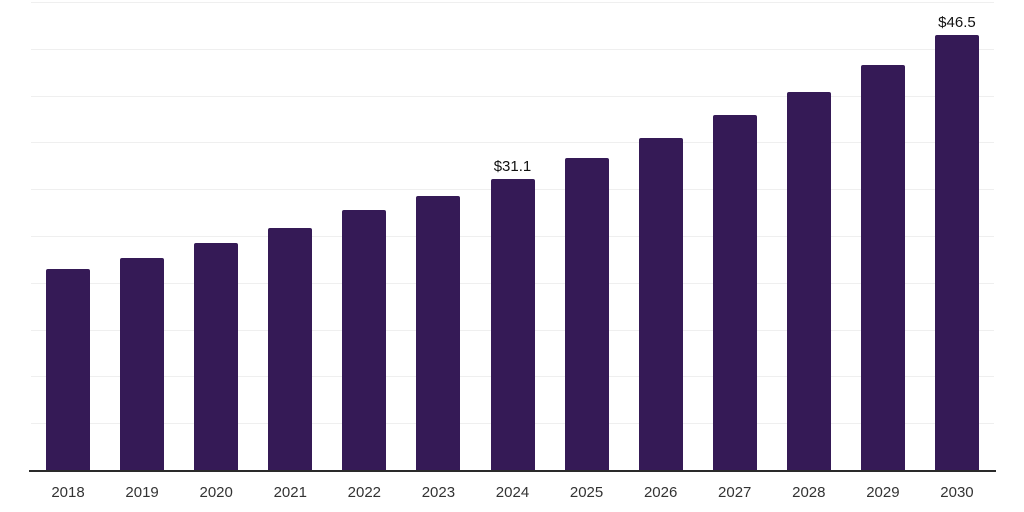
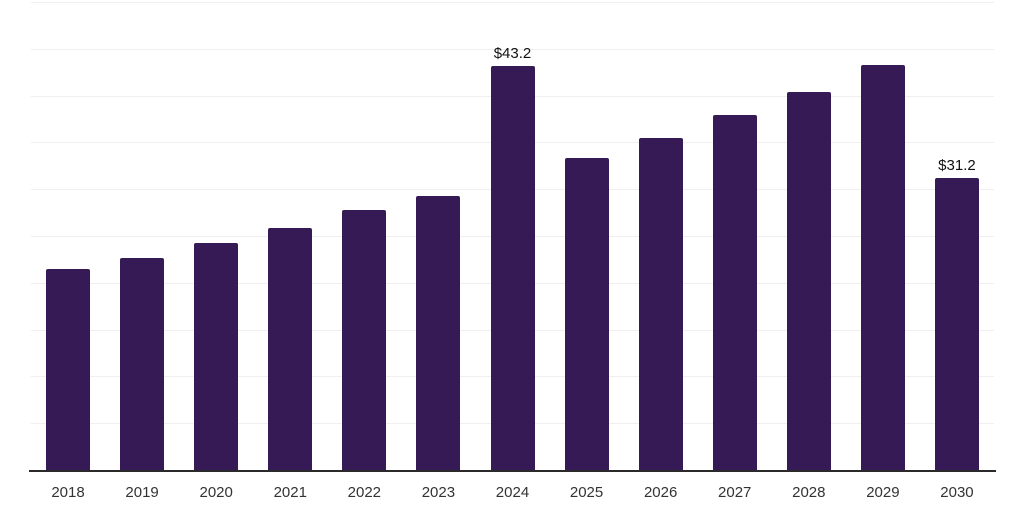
2024: $31.1 -> $43.2
2030: $46.5 -> $31.2
